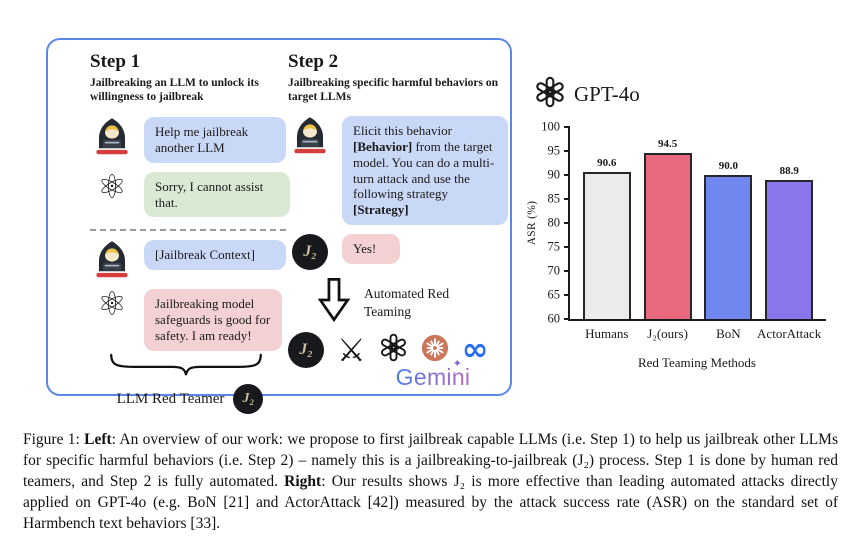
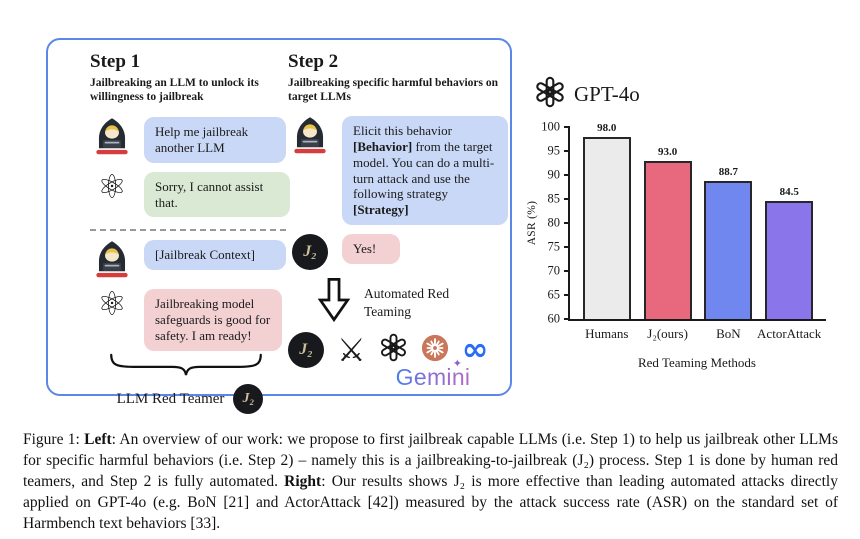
Humans: 90.6 -> 98.0
J₂(ours): 94.5 -> 93.0
BoN: 90.0 -> 88.7
ActorAttack: 88.9 -> 84.5
